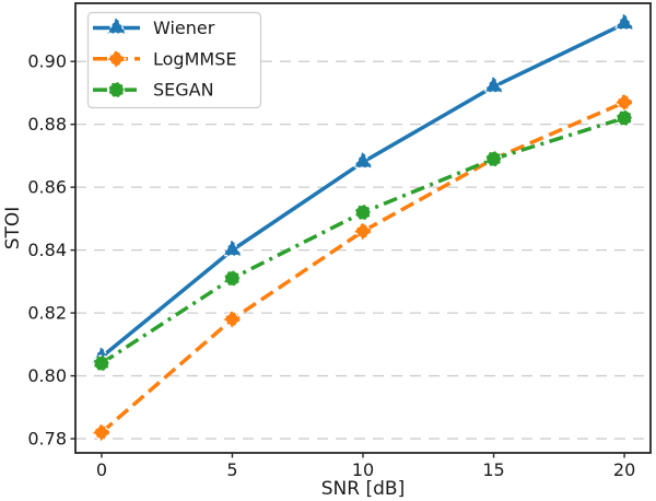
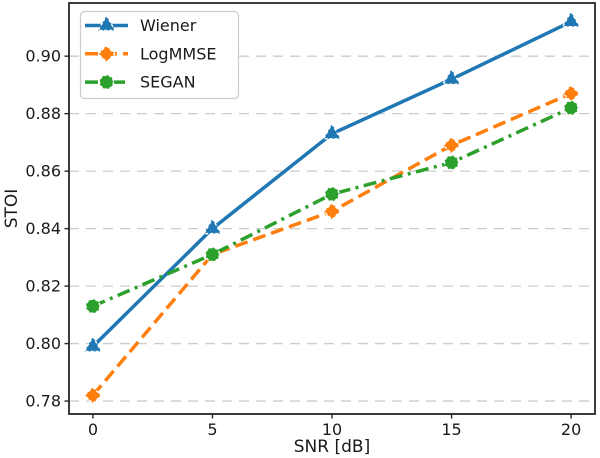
Wiener/0: 0.806 -> 0.799
SEGAN/0: 0.804 -> 0.813
LogMMSE/5: 0.818 -> 0.831
Wiener/10: 0.868 -> 0.873
SEGAN/15: 0.869 -> 0.863
